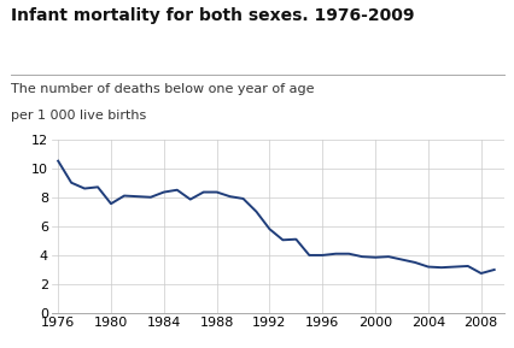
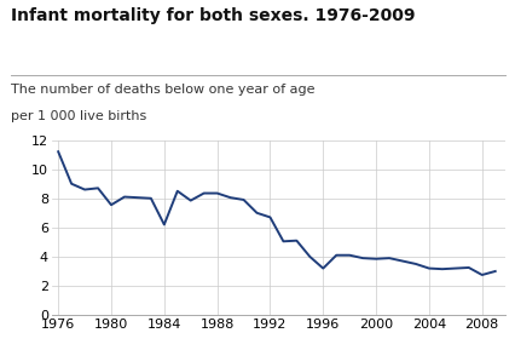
1976: 10.5 -> 11.2
1984: 8.3 -> 6.2
1992: 5.8 -> 6.7
1996: 4.0 -> 3.2
